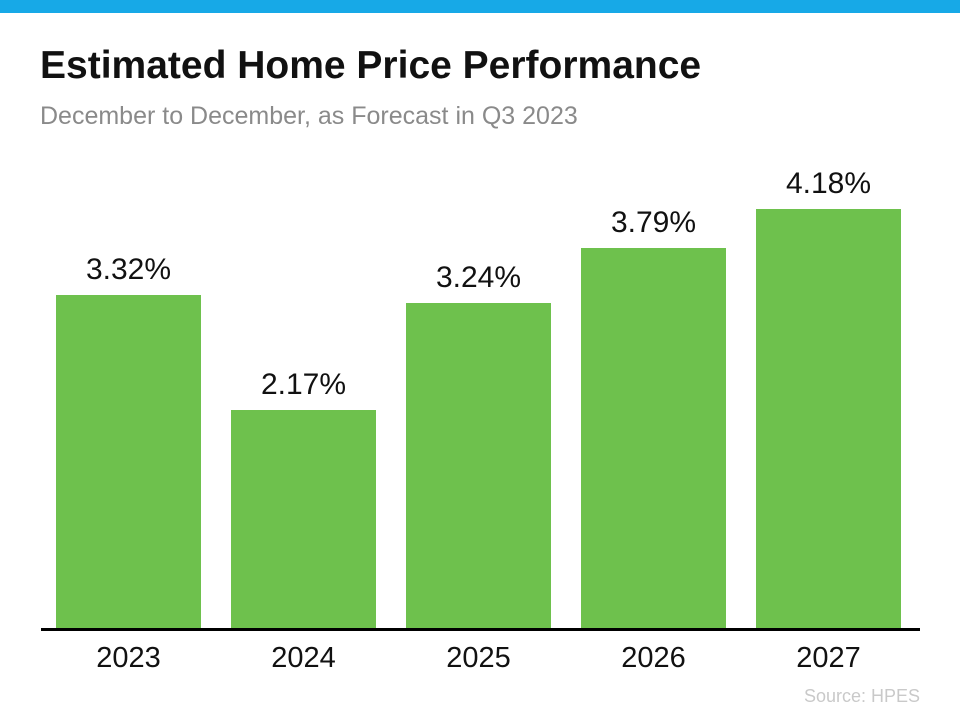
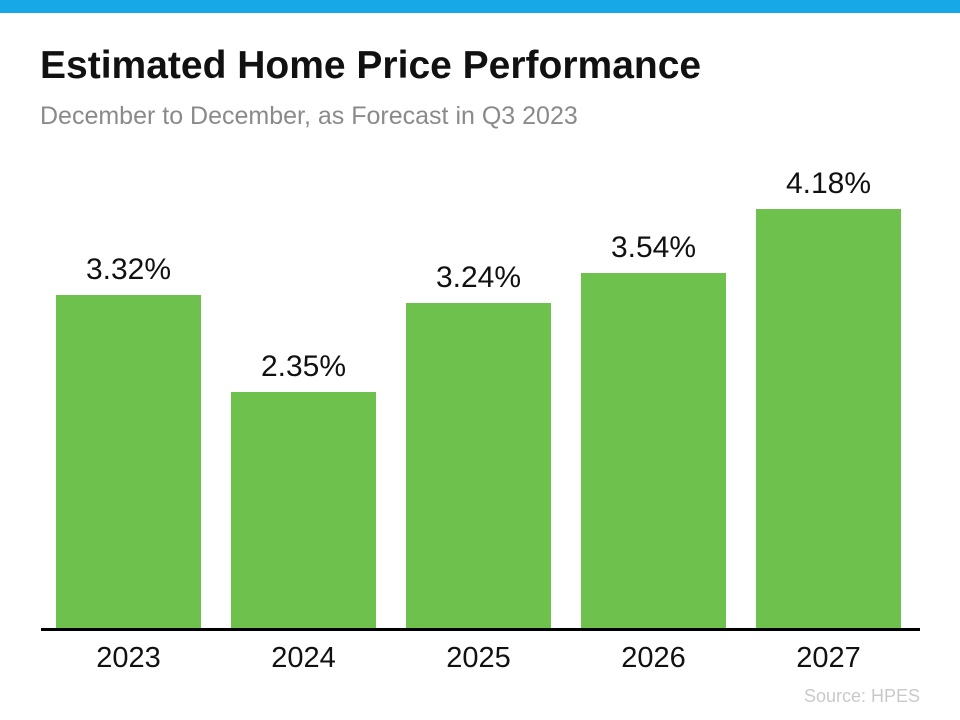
2024: 2.17% -> 2.35%
2026: 3.79% -> 3.54%
